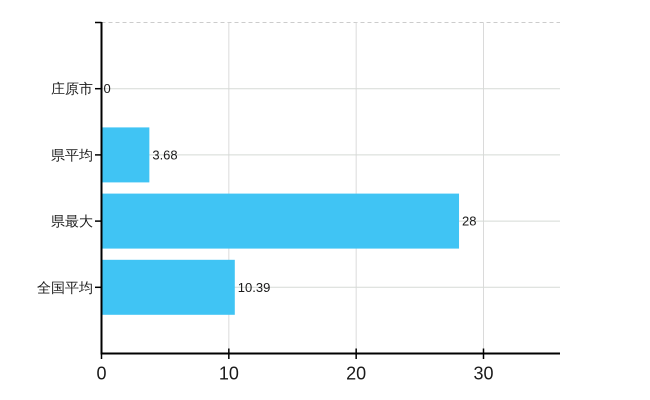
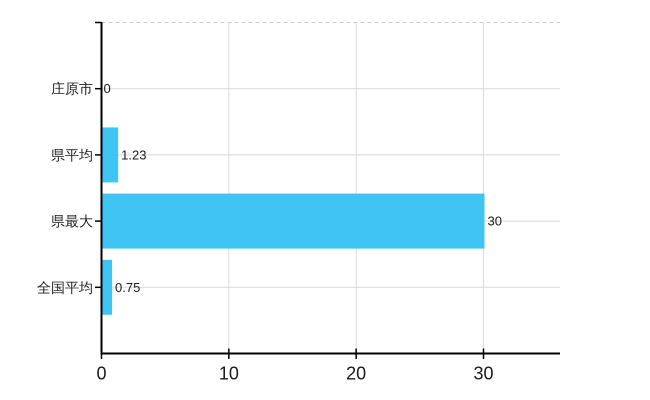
県平均: 3.68 -> 1.23
県最大: 28 -> 30
全国平均: 10.39 -> 0.75
